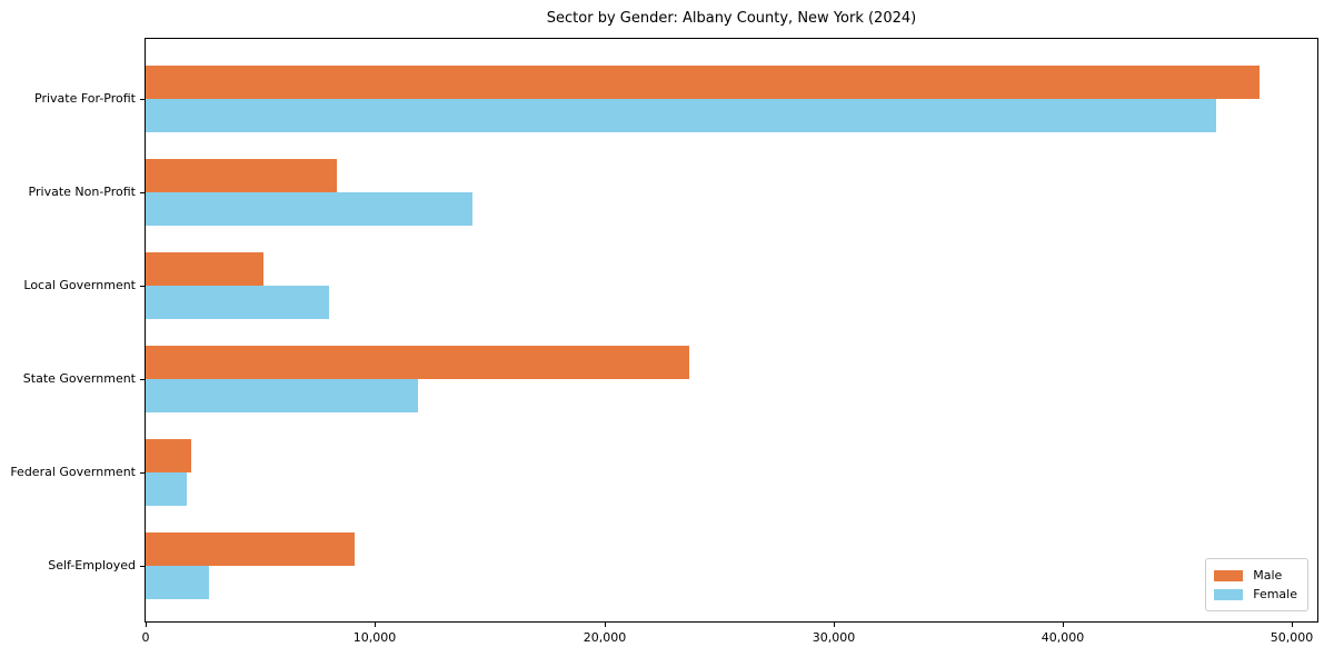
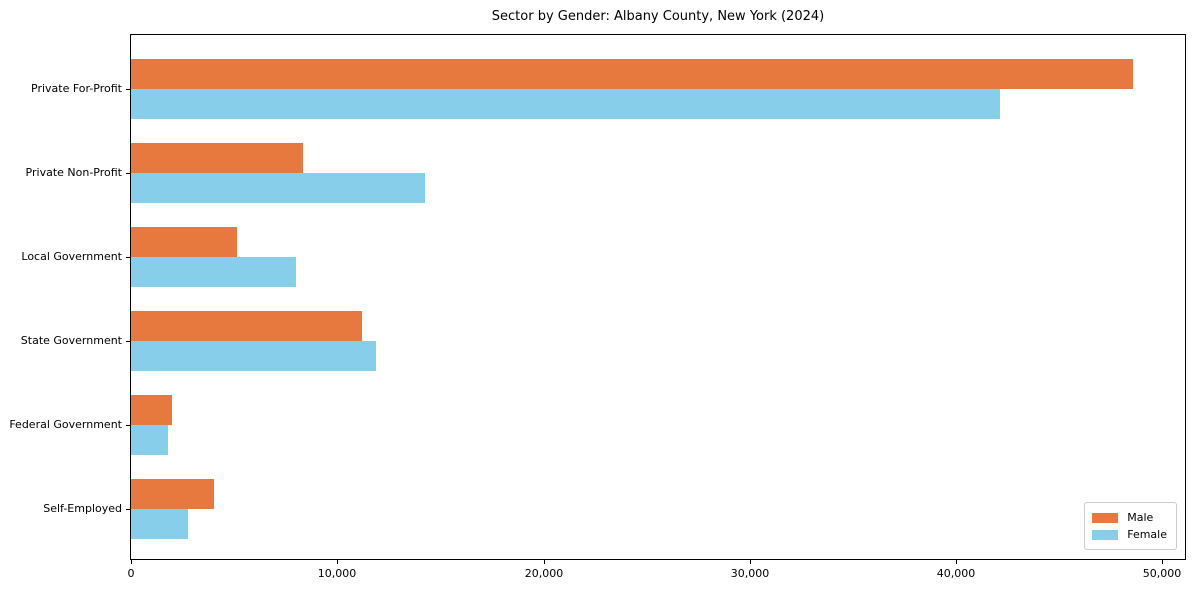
Female/Private For-Profit: 46700 -> 42200
Male/State Government: 23700 -> 11200
Male/Self-Employed: 9100 -> 4000
